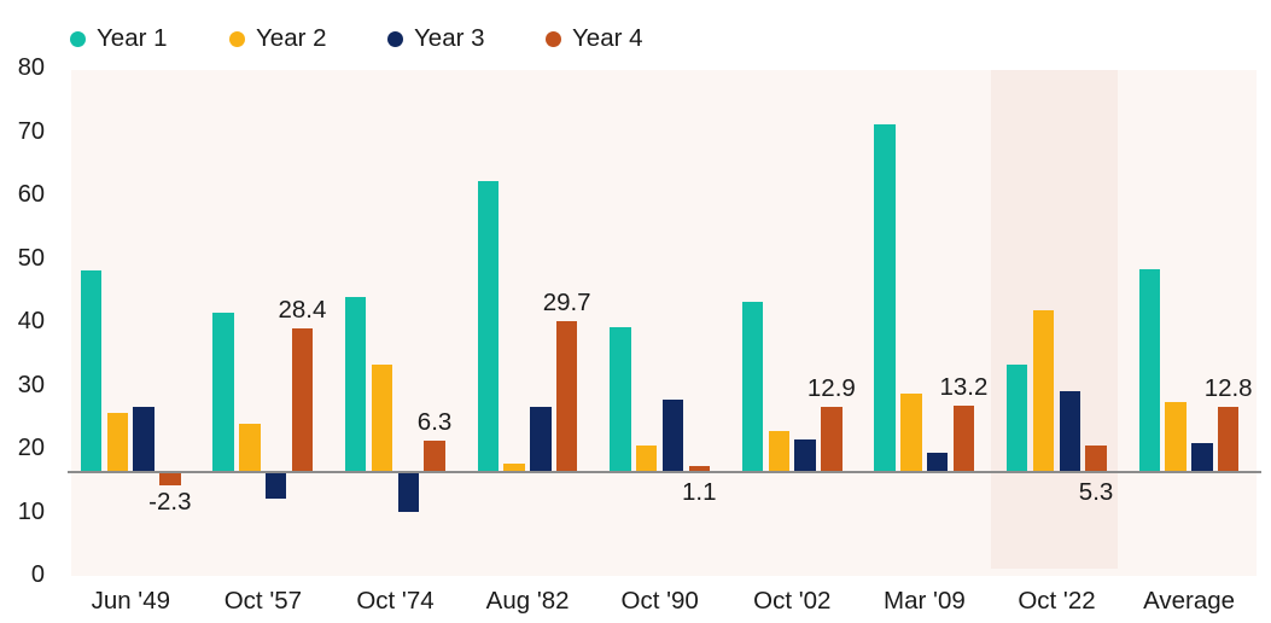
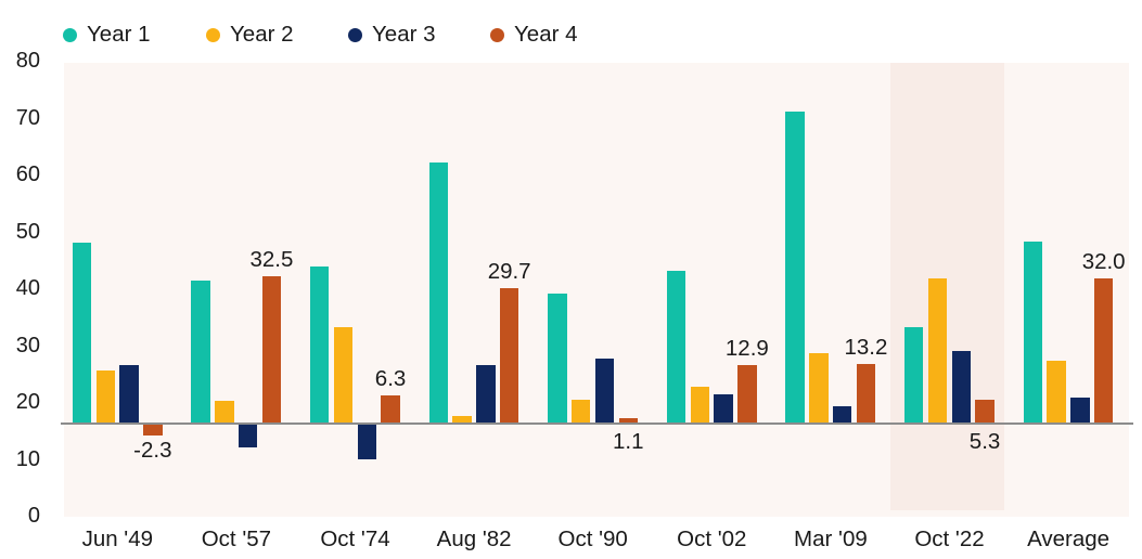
Year 2/Oct '57: 10 -> 5
Year 4/Oct '57: 28.4 -> 32.5
Year 4/Average: 12.8 -> 32.0
